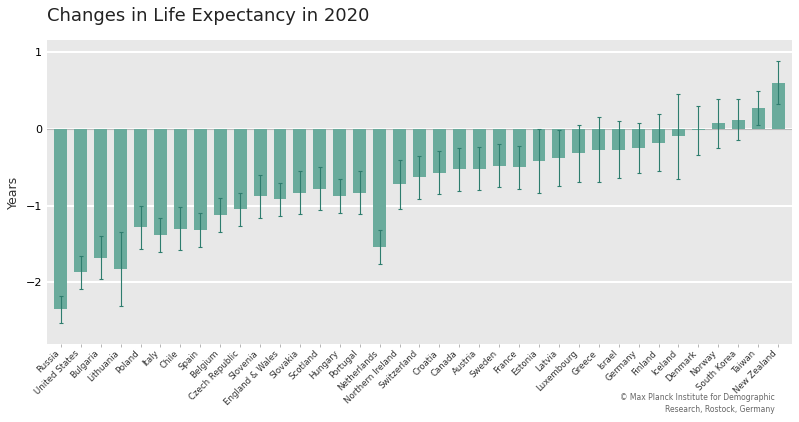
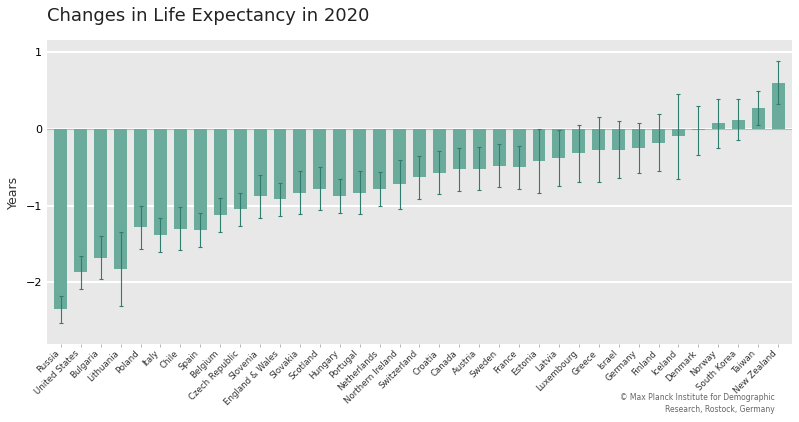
Netherlands: -1.54 -> -0.78
